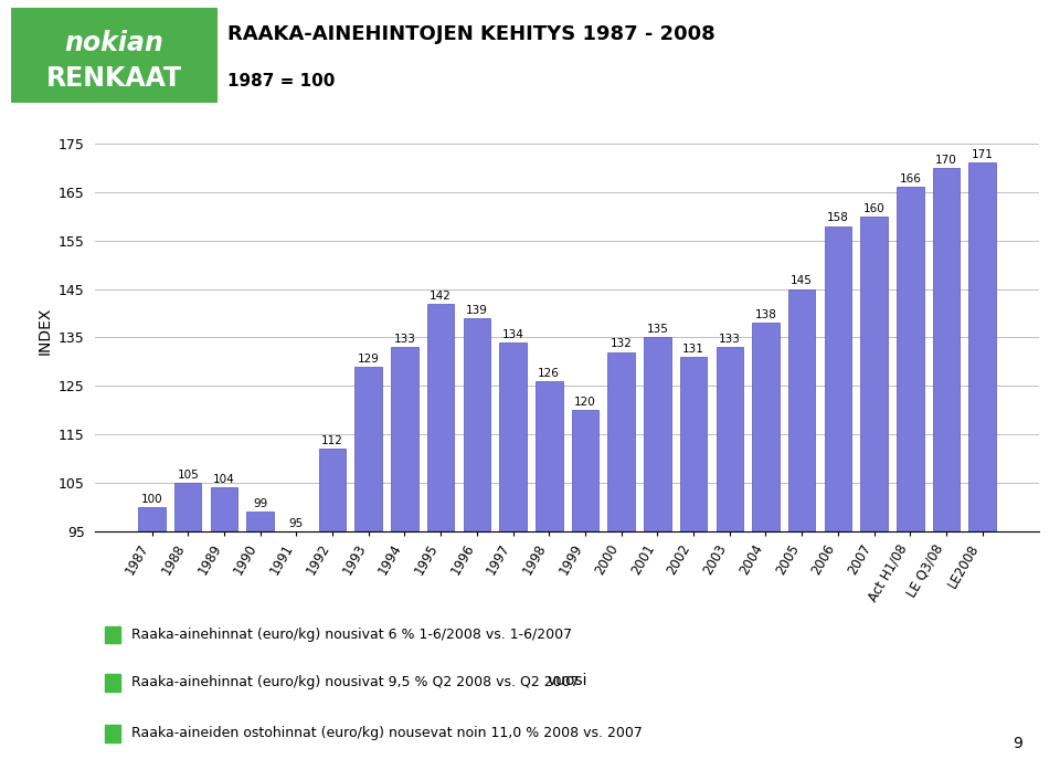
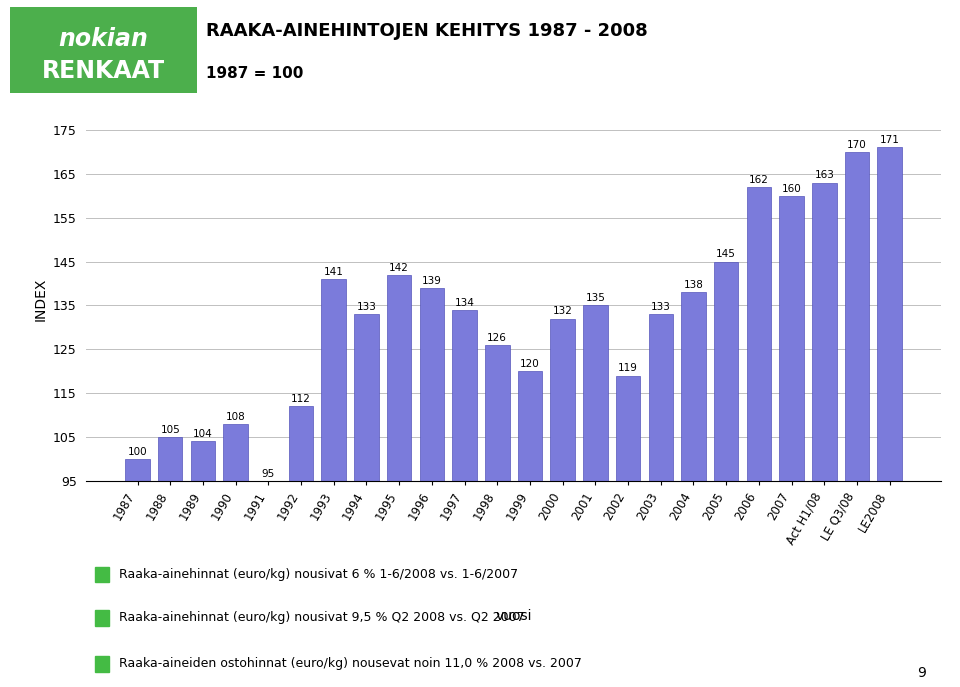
1990: 99 -> 108
1993: 129 -> 141
2002: 131 -> 119
2006: 158 -> 162
Act H1/08: 166 -> 163
